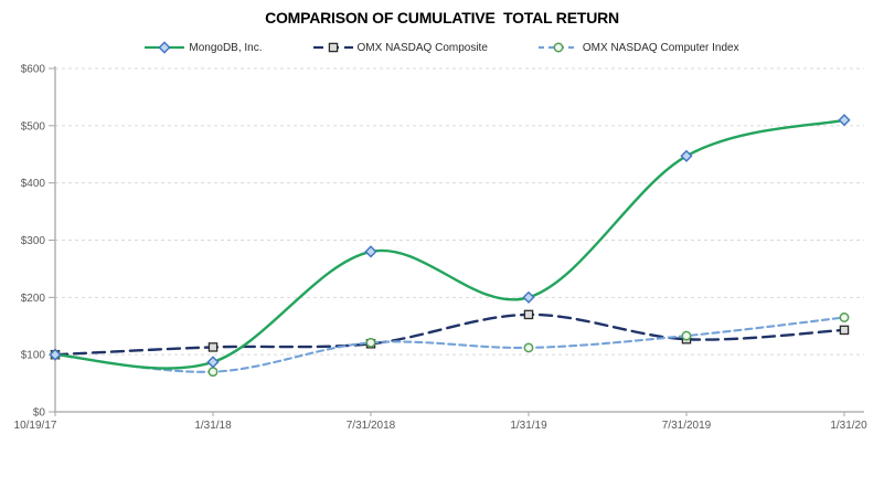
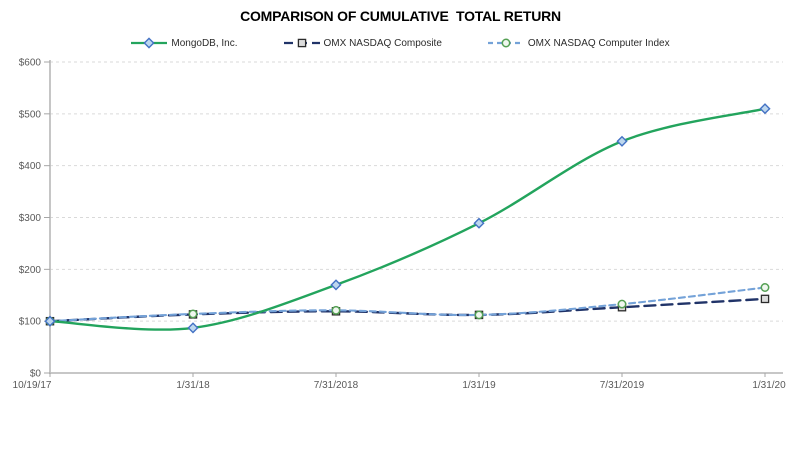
OMX NASDAQ Computer Index/1/31/18: $70 -> $110
MongoDB, Inc./7/31/2018: $280 -> $170
MongoDB, Inc./1/31/19: $200 -> $290
OMX NASDAQ Composite/1/31/19: $170 -> $110
